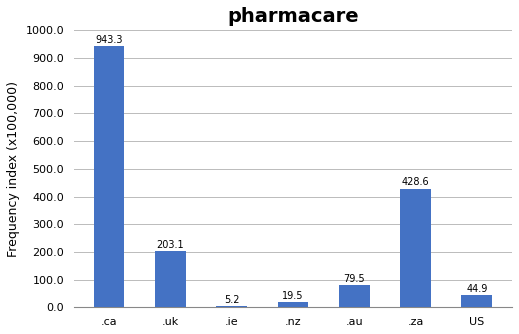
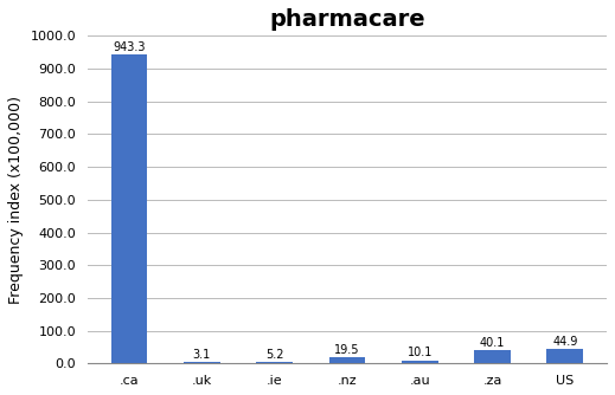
.uk: 203.1 -> 3.1
.au: 79.5 -> 10.1
.za: 428.6 -> 40.1
